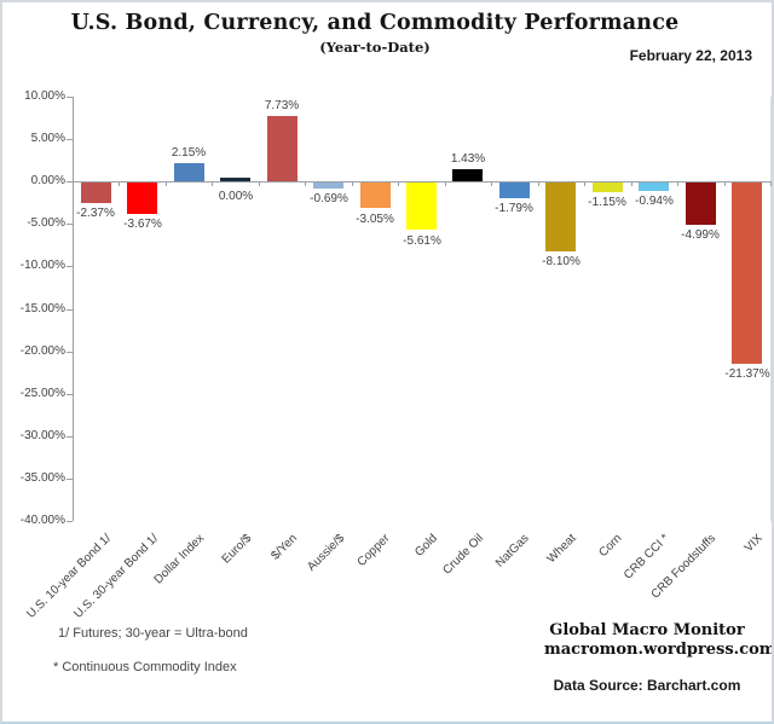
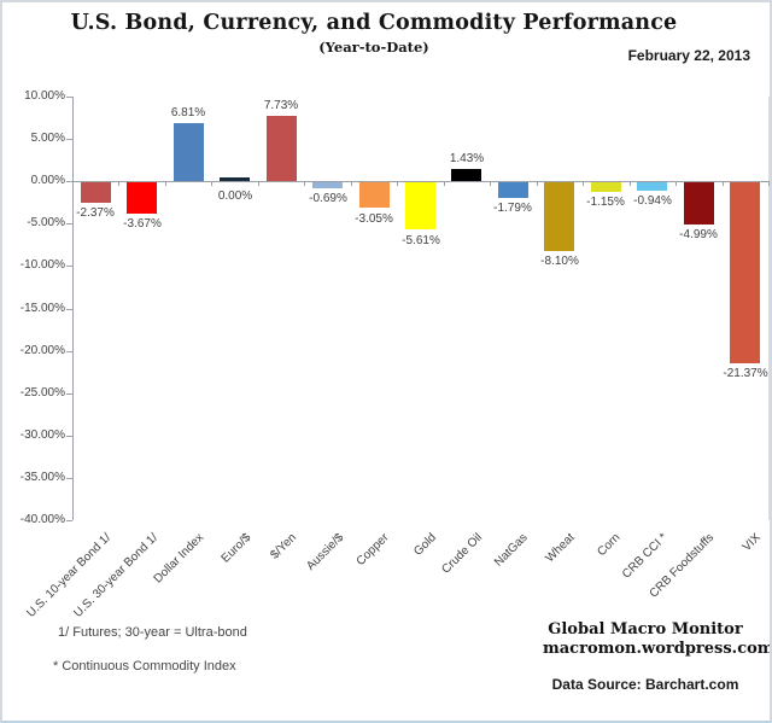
Dollar Index: 2.15% -> 6.81%
